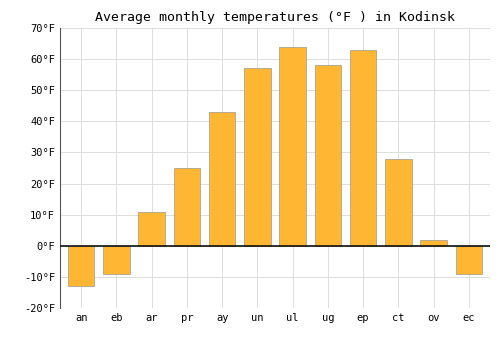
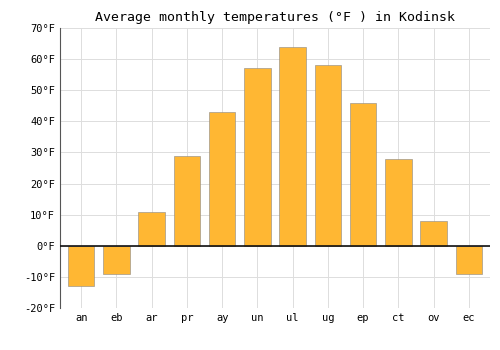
pr: 25°F -> 29°F
ep: 63°F -> 46°F
ov: 2°F -> 8°F
